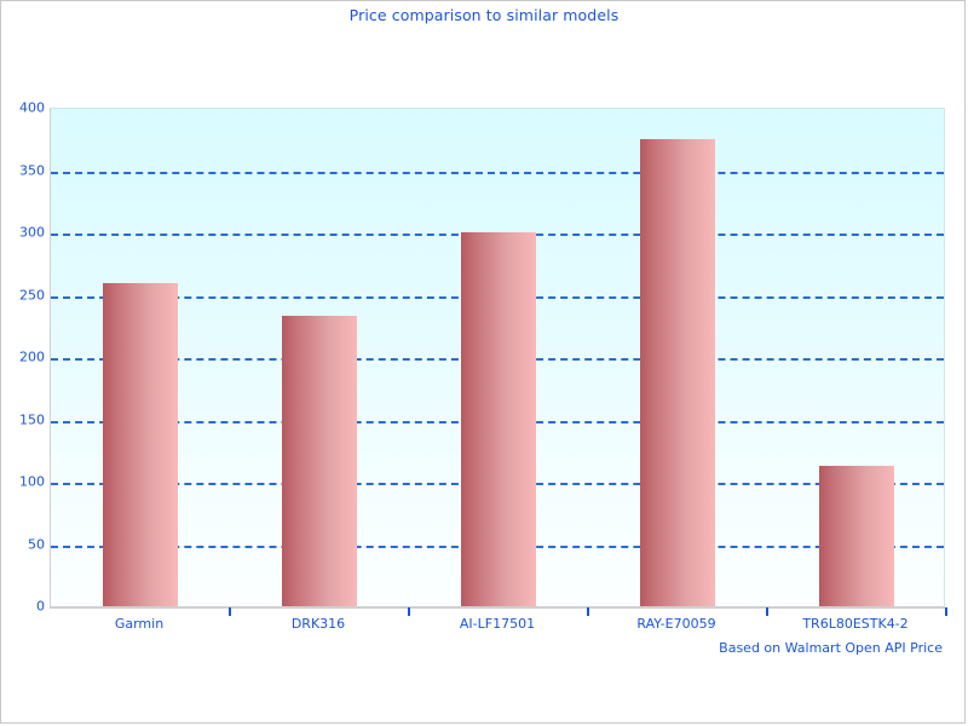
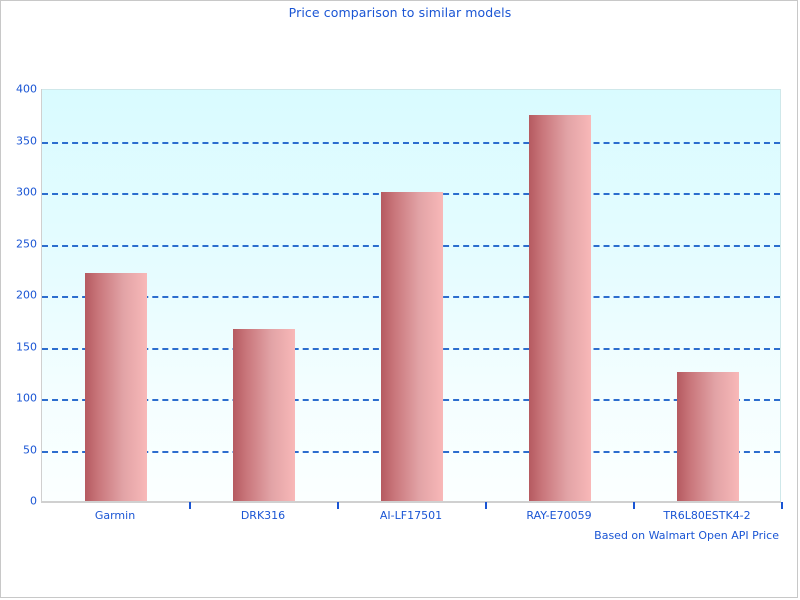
Garmin: 259 -> 221
DRK316: 233 -> 167
TR6L80ESTK4-2: 113 -> 125
